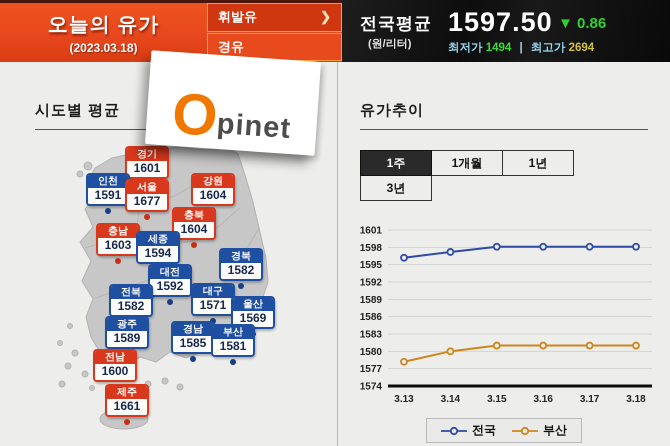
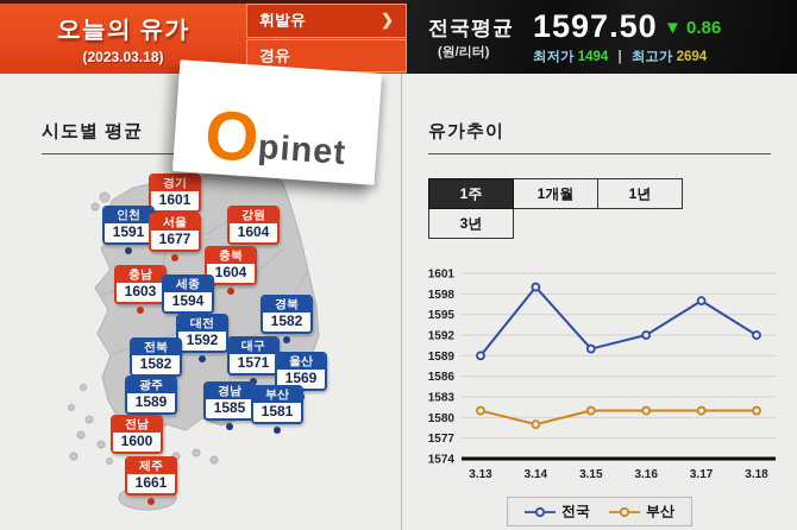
전국/3.13: 1596 -> 1589
부산/3.13: 1578 -> 1581
전국/3.14: 1597 -> 1599
부산/3.14: 1580 -> 1579
전국/3.15: 1598 -> 1590
전국/3.16: 1598 -> 1592
전국/3.17: 1598 -> 1597
전국/3.18: 1598 -> 1592
